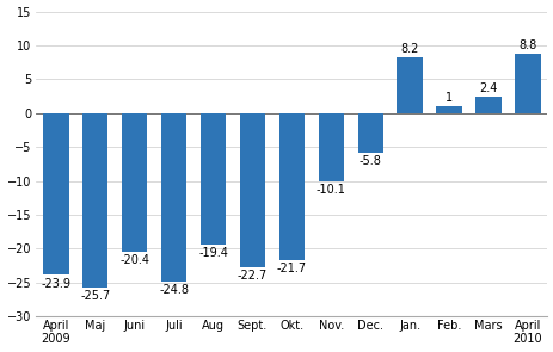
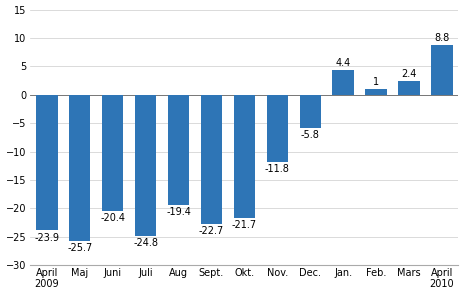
Nov.: -10.1 -> -11.8
Jan.: 8.2 -> 4.4
